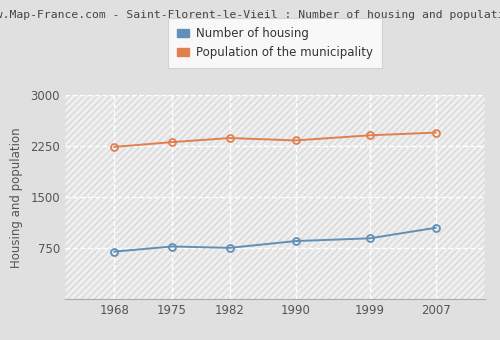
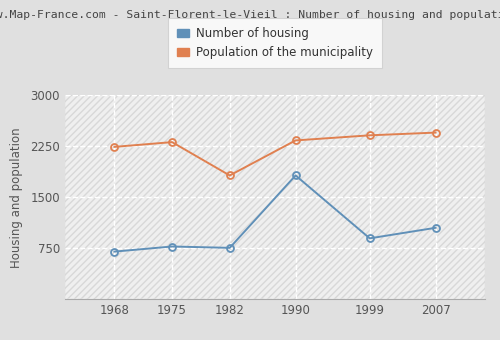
Population of the municipality/1982: 2370 -> 1820
Number of housing/1990: 860 -> 1820
